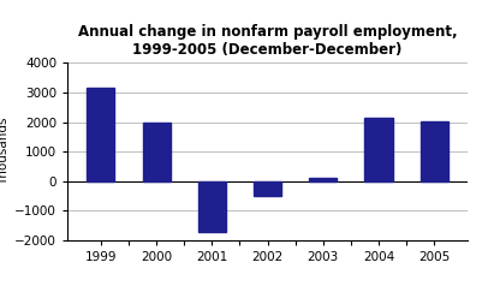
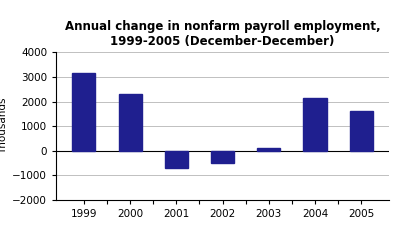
2000: 1980 -> 2300
2001: -1700 -> -700
2005: 2040 -> 1600
